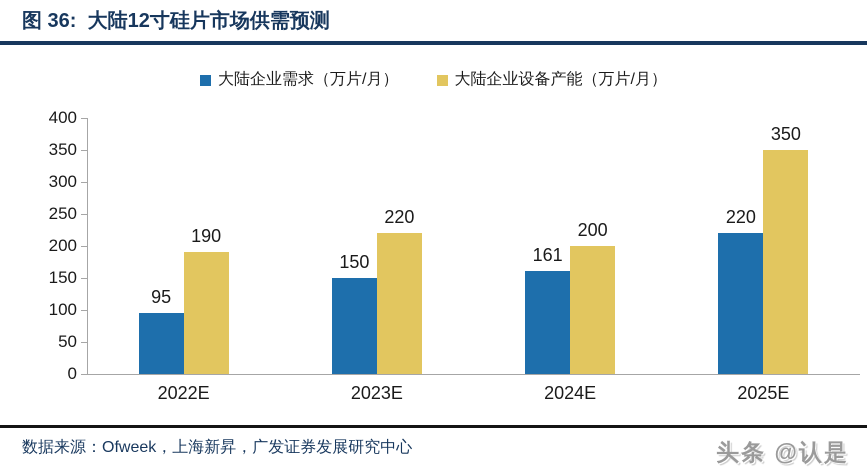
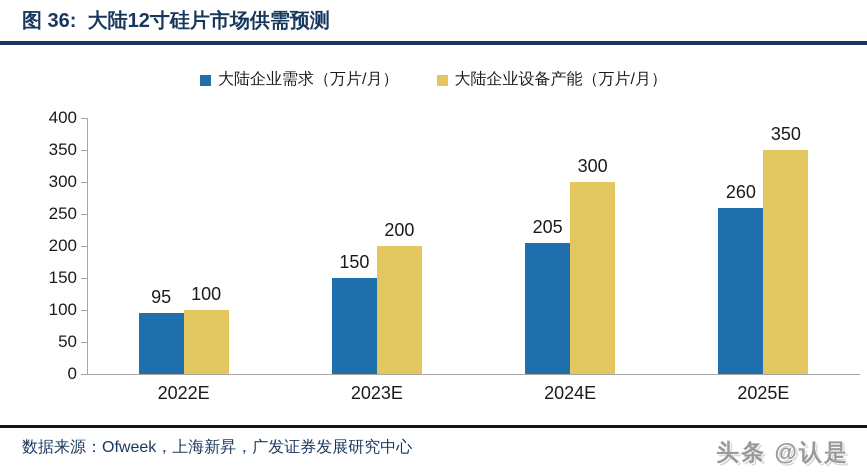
大陆企业设备产能（万片/月）/2022E: 190 -> 100
大陆企业设备产能（万片/月）/2023E: 220 -> 200
大陆企业需求（万片/月）/2024E: 161 -> 205
大陆企业设备产能（万片/月）/2024E: 200 -> 300
大陆企业需求（万片/月）/2025E: 220 -> 260
